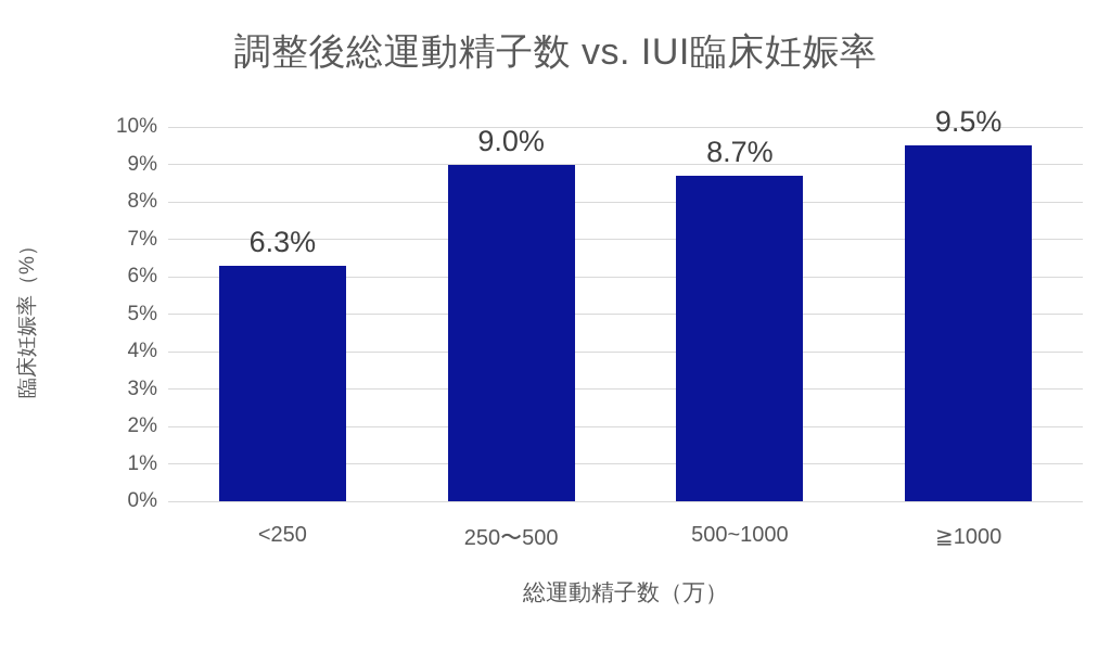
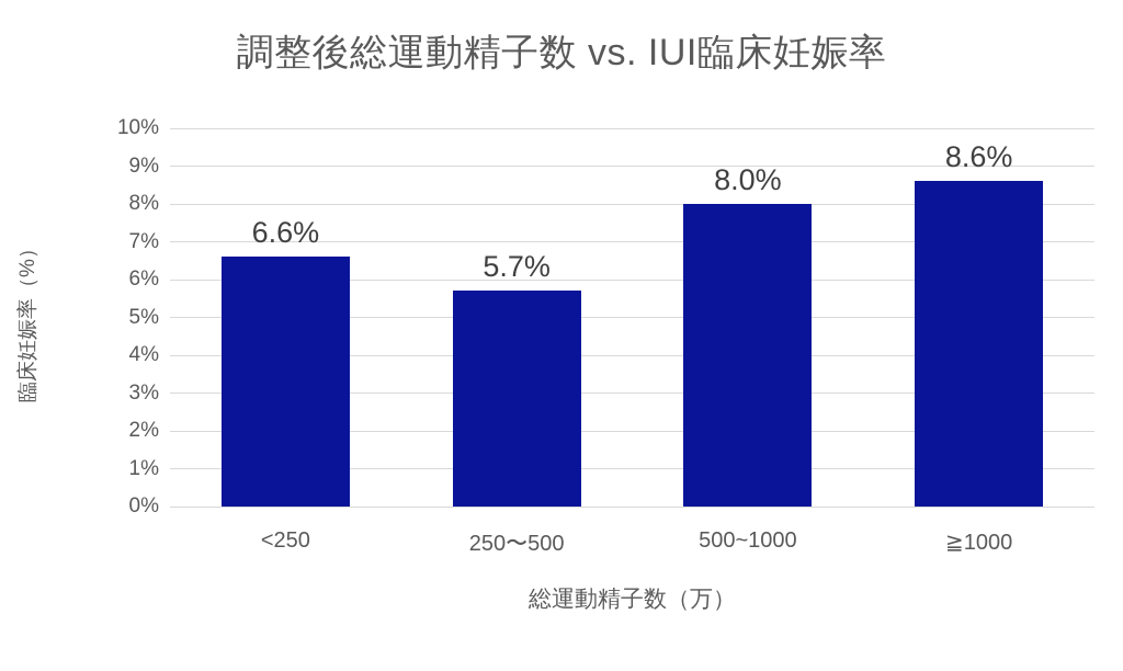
<250: 6.3% -> 6.6%
250〜500: 9.0% -> 5.7%
500~1000: 8.7% -> 8.0%
≧1000: 9.5% -> 8.6%
